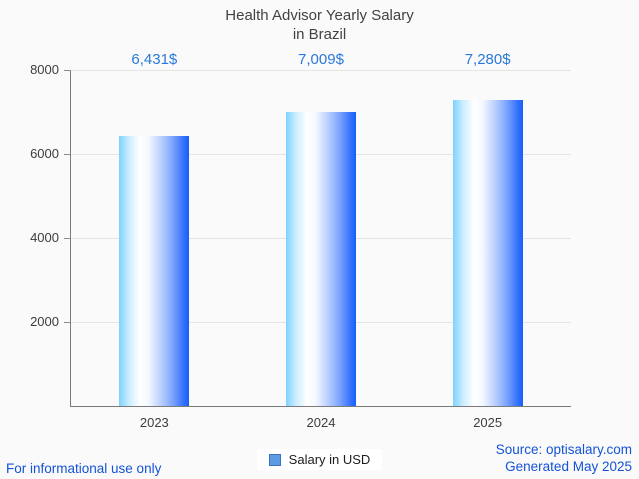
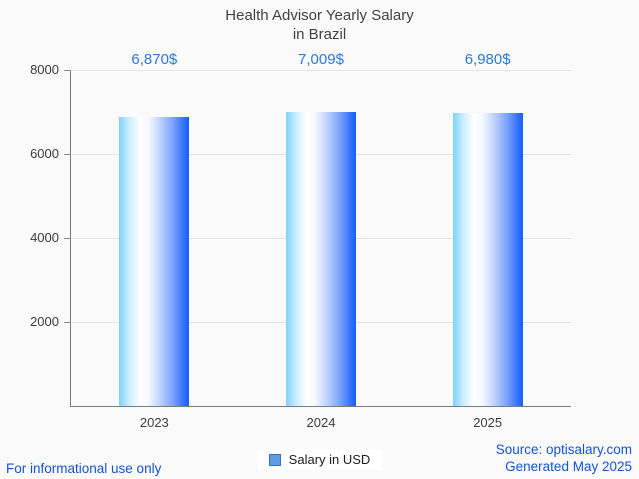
2023: 6,431 -> 6,870
2025: 7,280 -> 6,980
